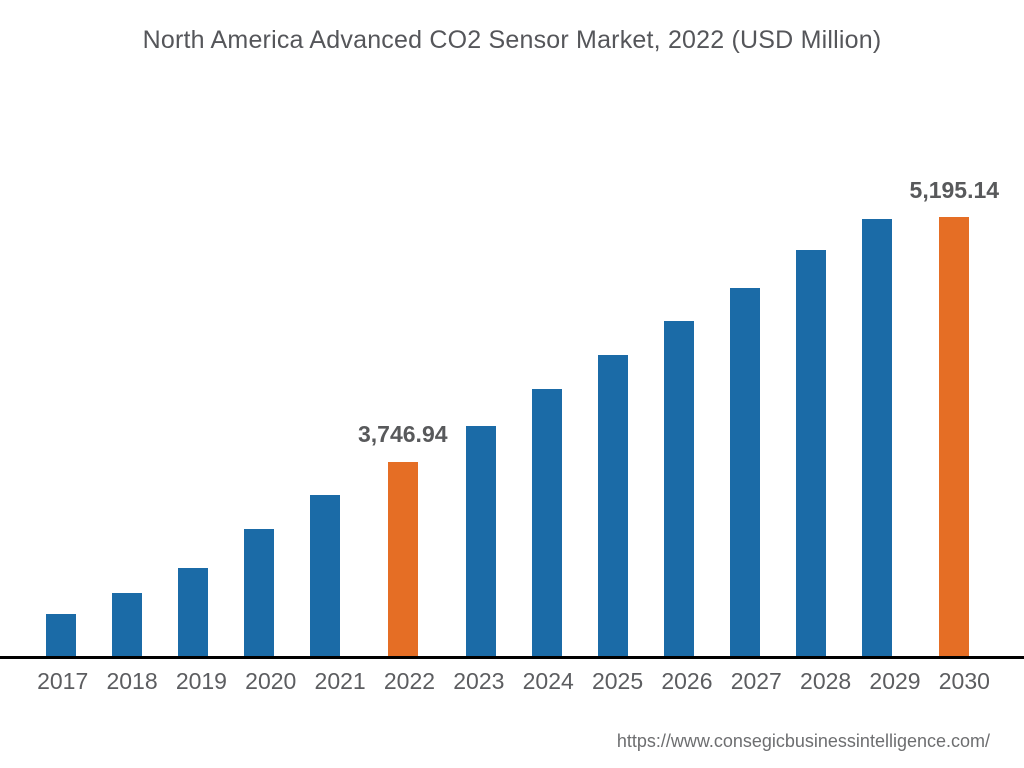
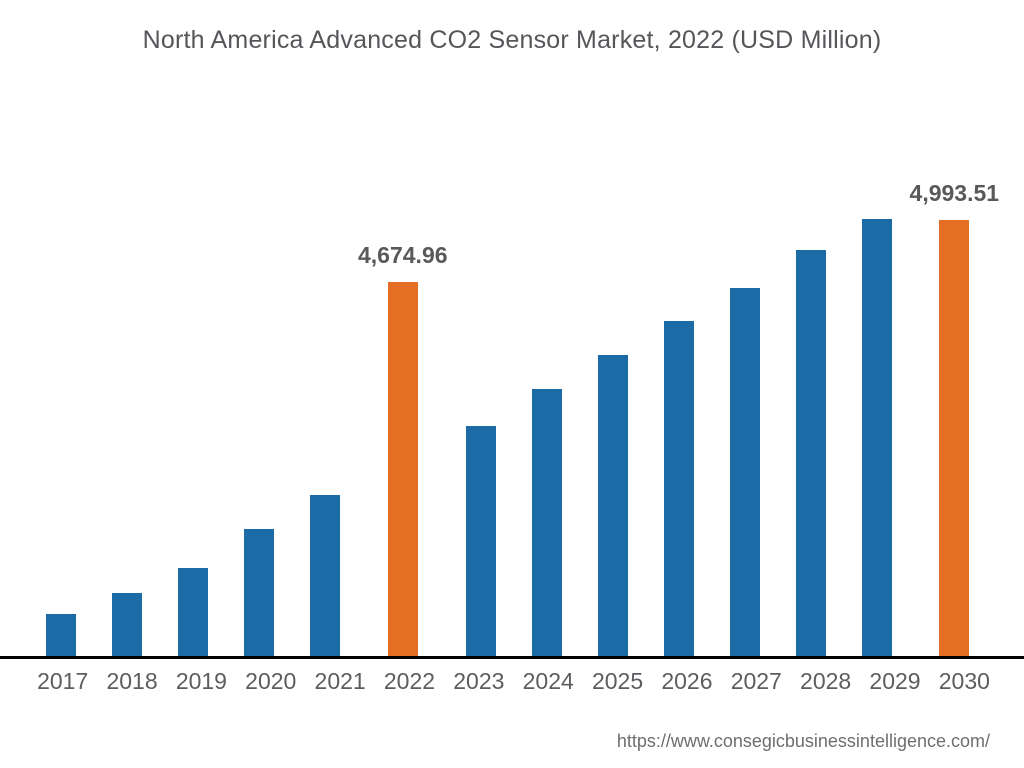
2022: 3,746.94 -> 4,674.96
2030: 5,195.14 -> 4,993.51
